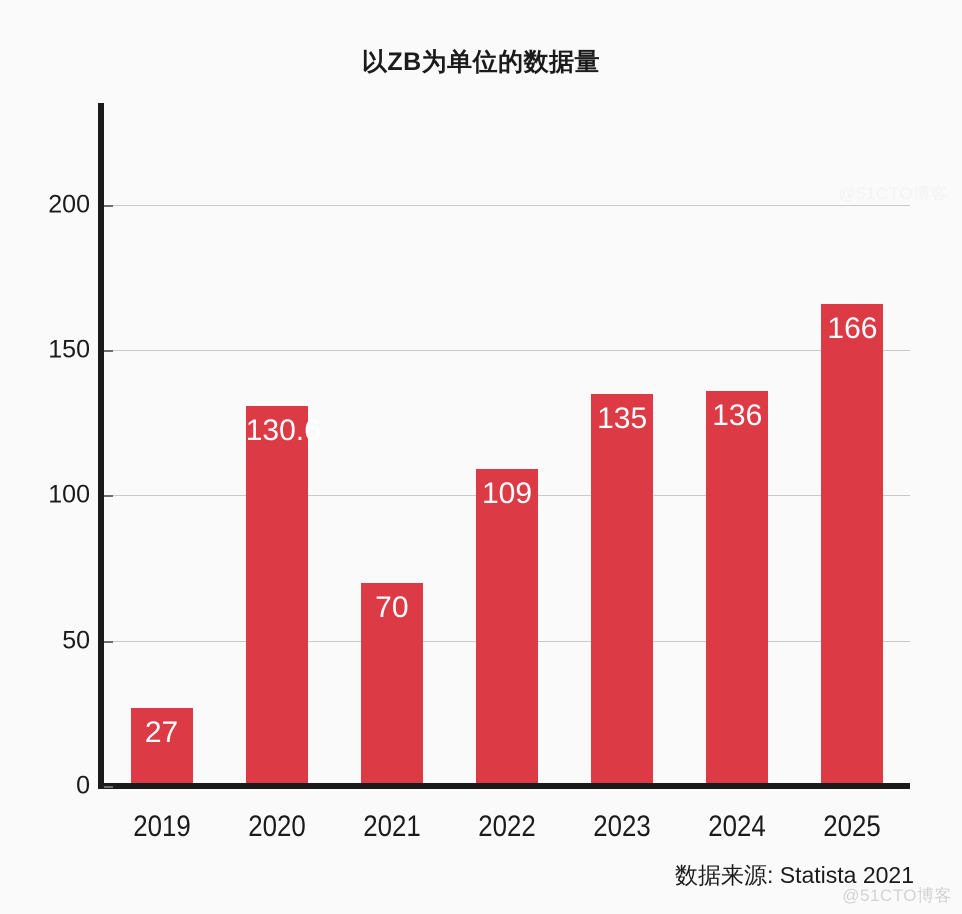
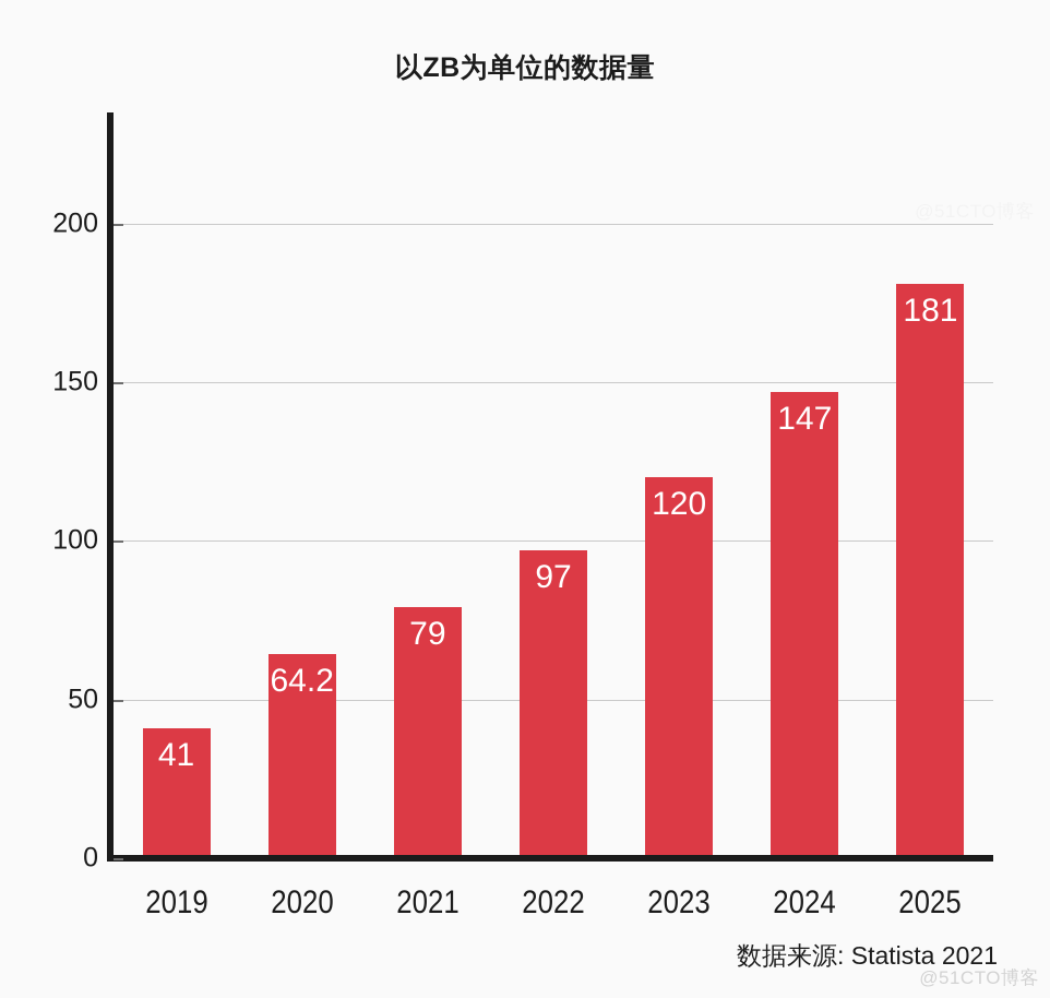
2019: 27 -> 41
2020: 130.6 -> 64.2
2021: 70 -> 79
2022: 109 -> 97
2023: 135 -> 120
2024: 136 -> 147
2025: 166 -> 181
